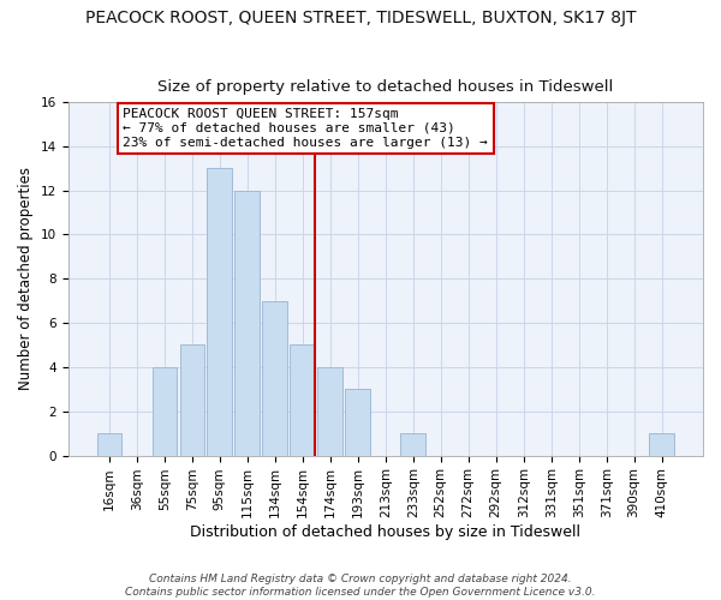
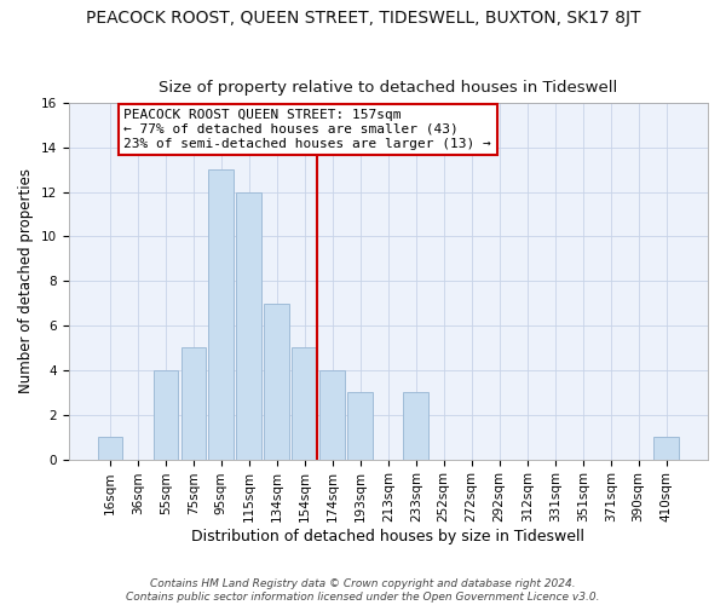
233sqm: 1 -> 3
